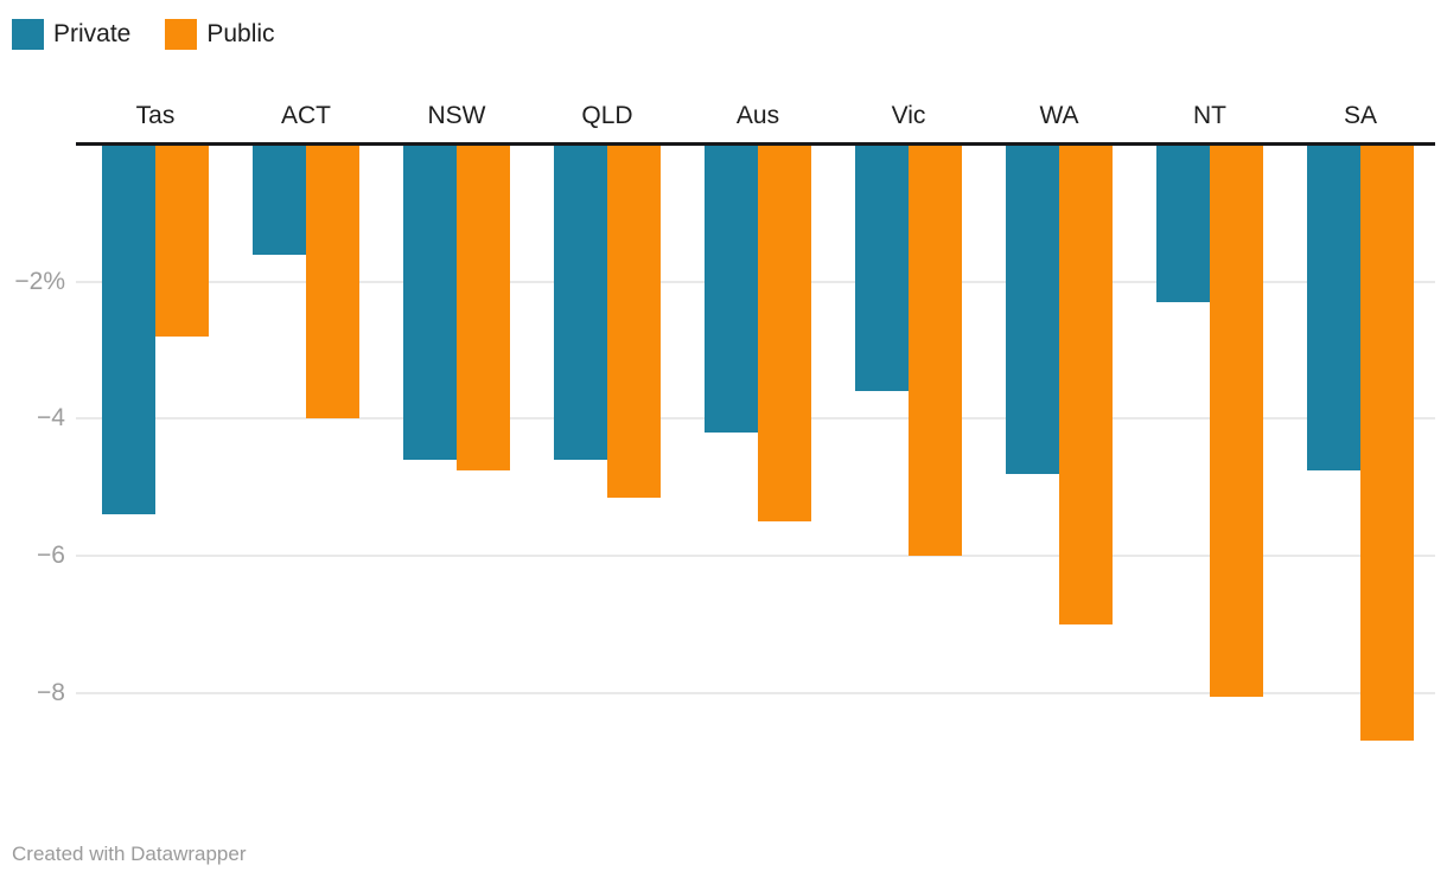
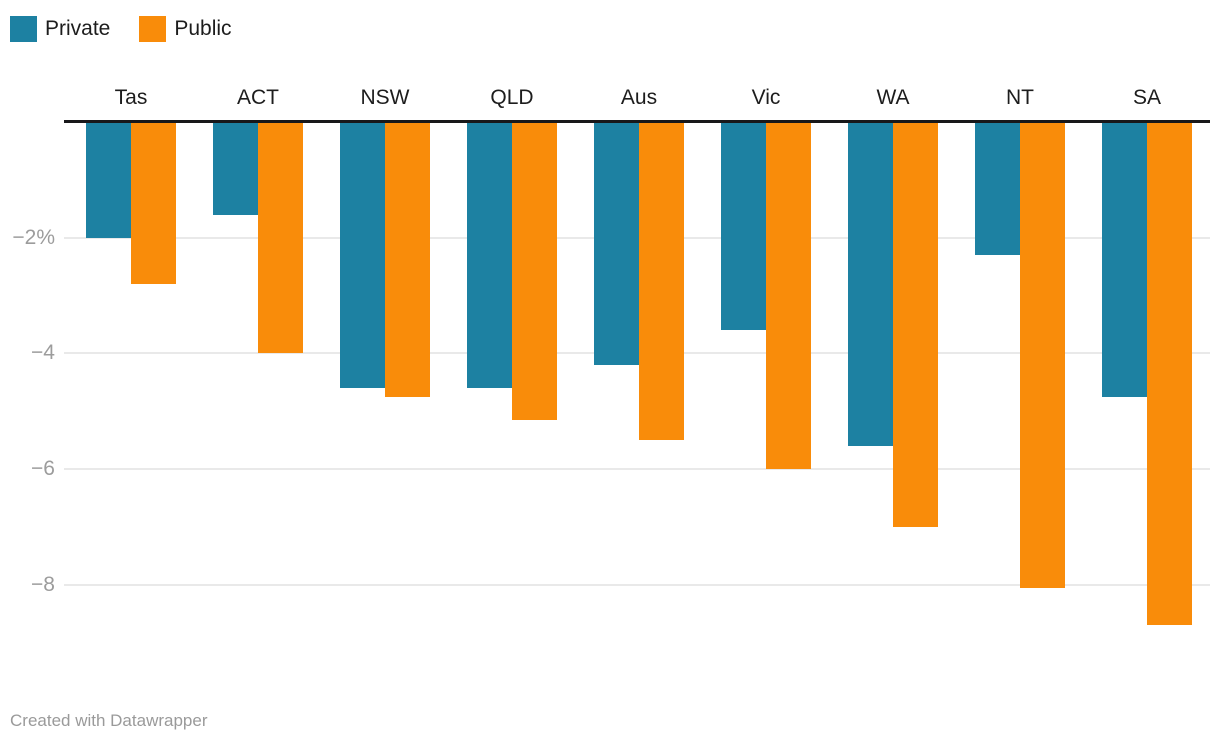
Private/Tas: -5.4% -> -2.0%
Private/WA: -4.8% -> -5.6%
